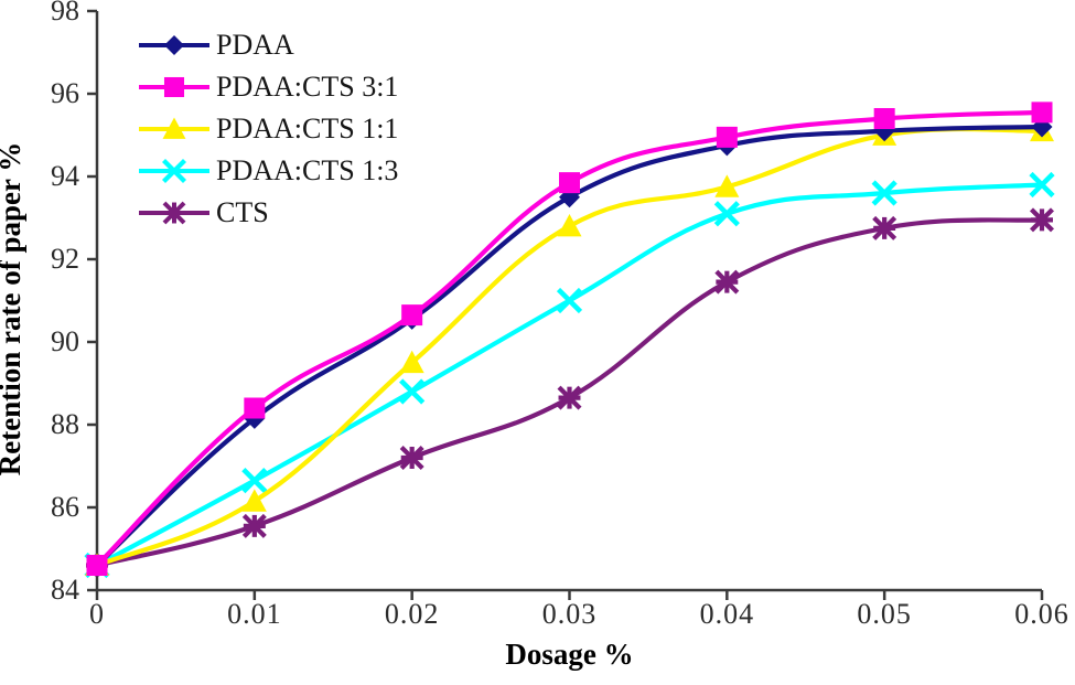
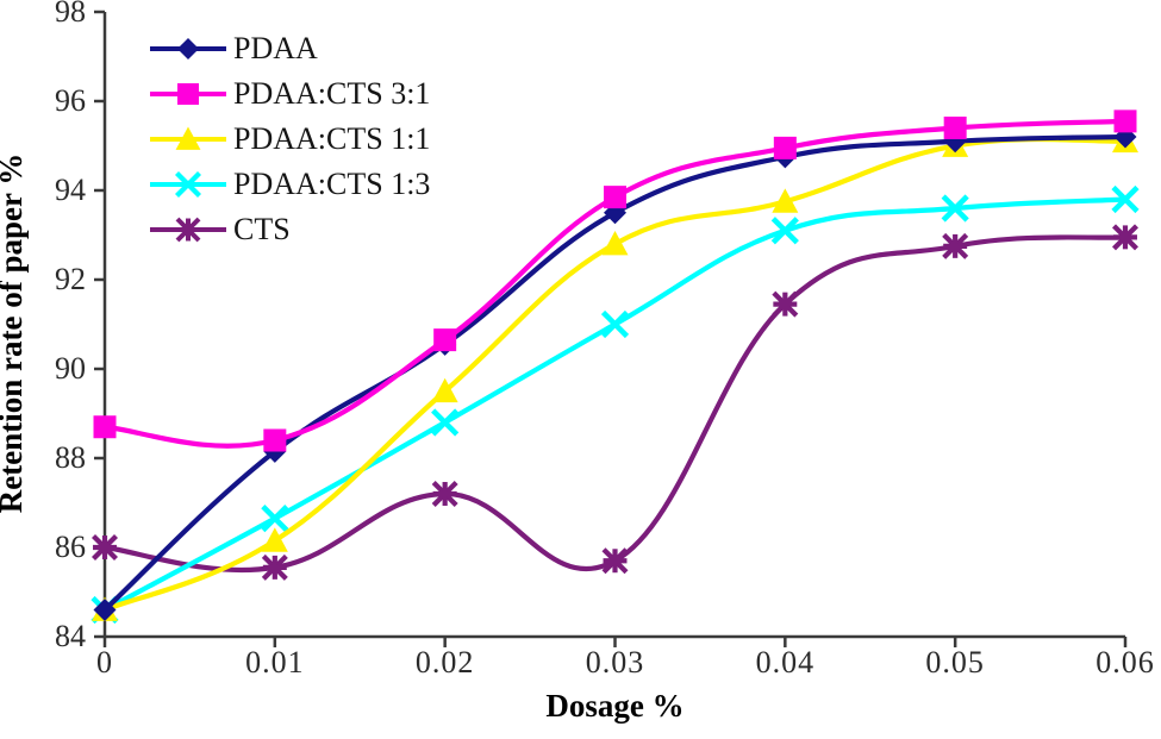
PDAA:CTS 3:1/0: 84.6 -> 88.7
CTS/0: 84.6 -> 86.0
CTS/0.03: 88.7 -> 85.7
